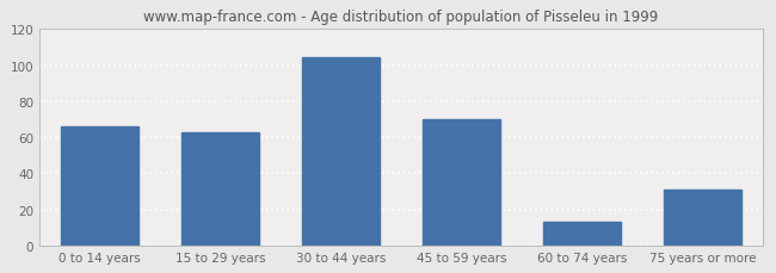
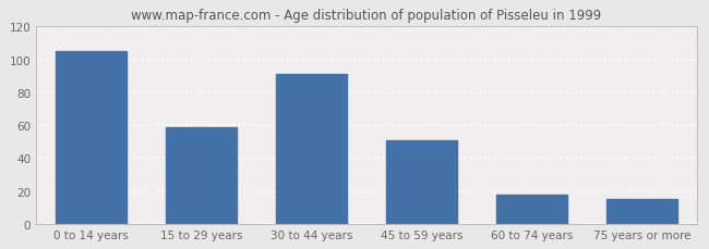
0 to 14 years: 66 -> 105
15 to 29 years: 63 -> 59
30 to 44 years: 104 -> 91
45 to 59 years: 70 -> 51
60 to 74 years: 13 -> 18
75 years or more: 31 -> 15
